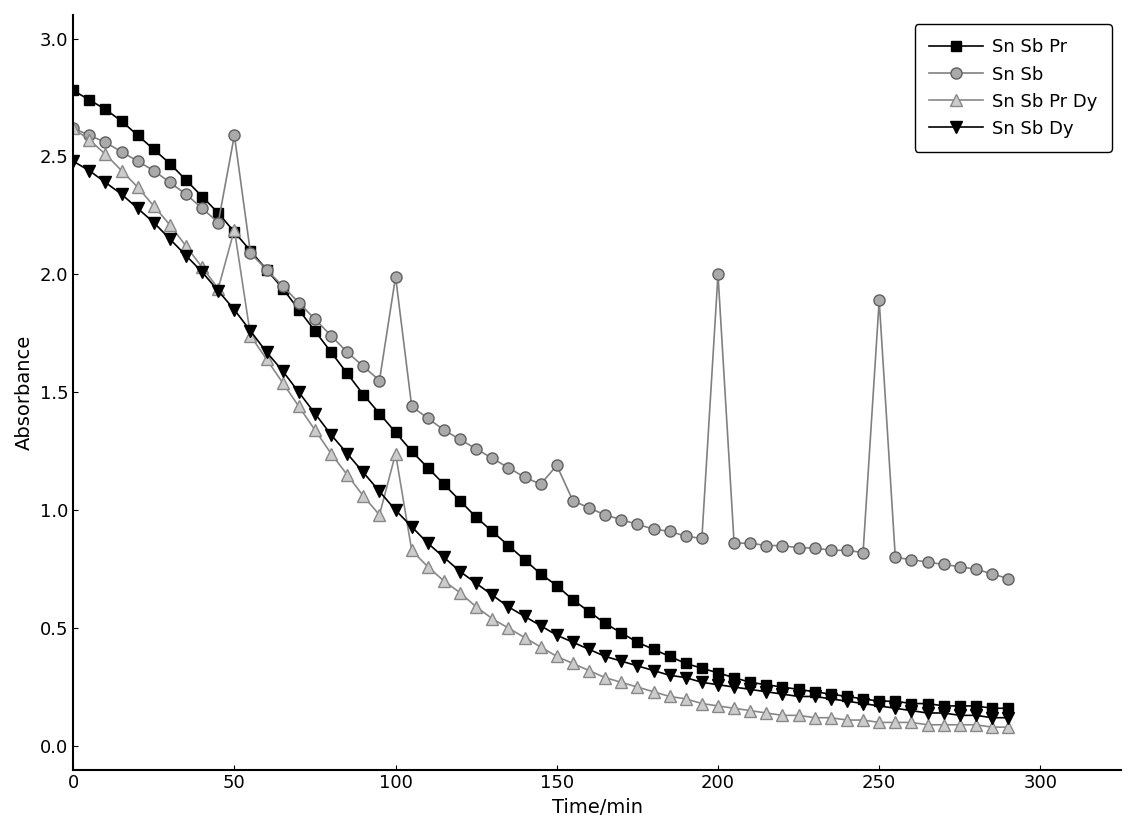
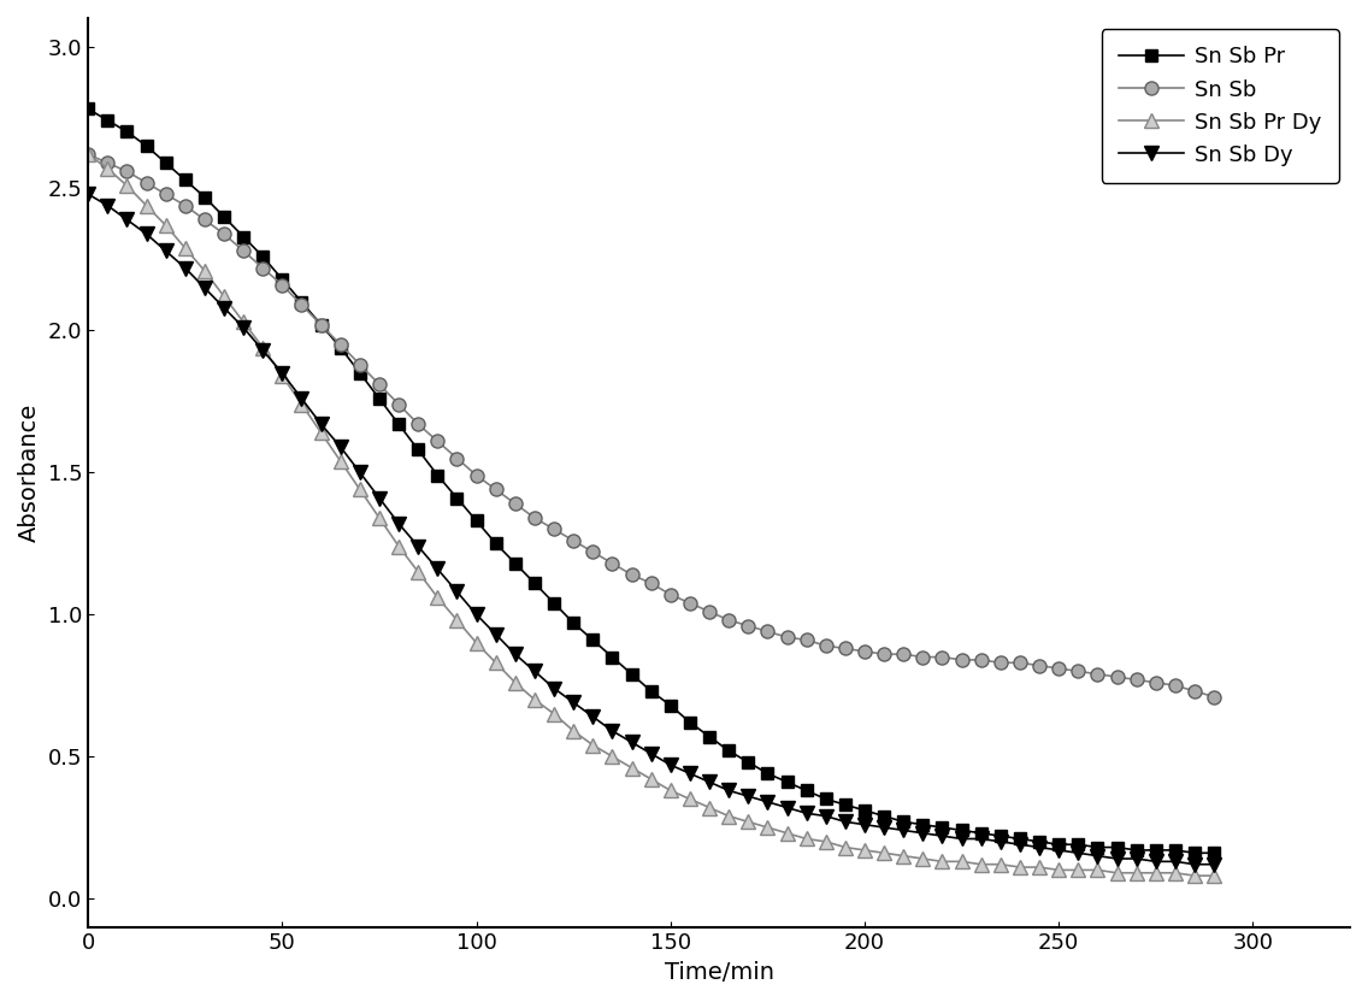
Sn Sb/50: 2.59 -> 2.16
Sn Sb Pr Dy/50: 2.19 -> 1.84
Sn Sb/100: 1.99 -> 1.49
Sn Sb Pr Dy/100: 1.24 -> 0.90
Sn Sb/150: 1.19 -> 1.07
Sn Sb/200: 2.00 -> 0.87
Sn Sb/250: 1.89 -> 0.81
